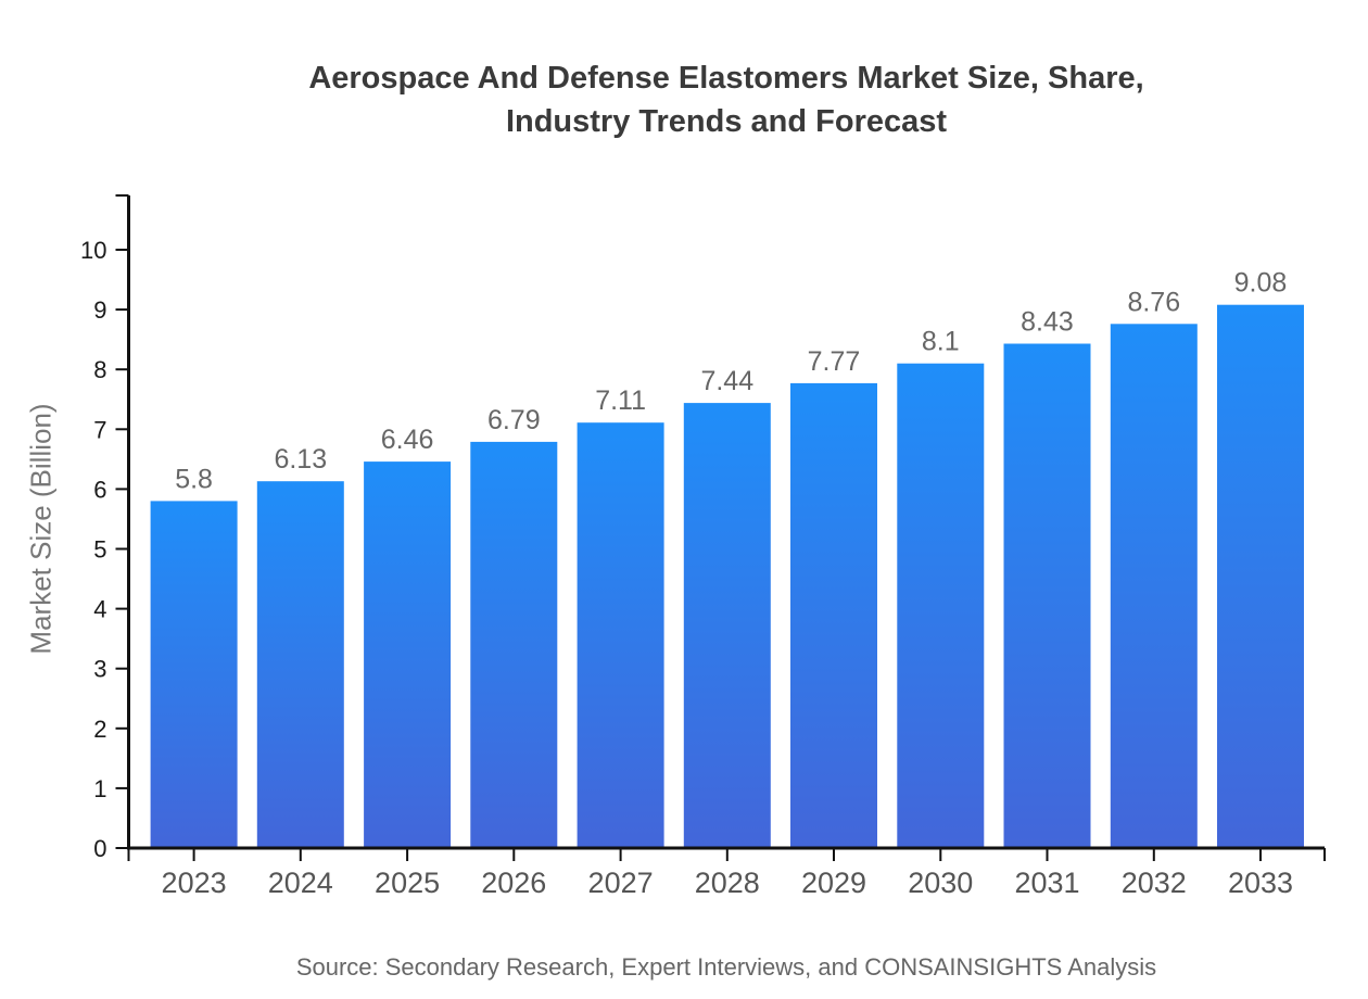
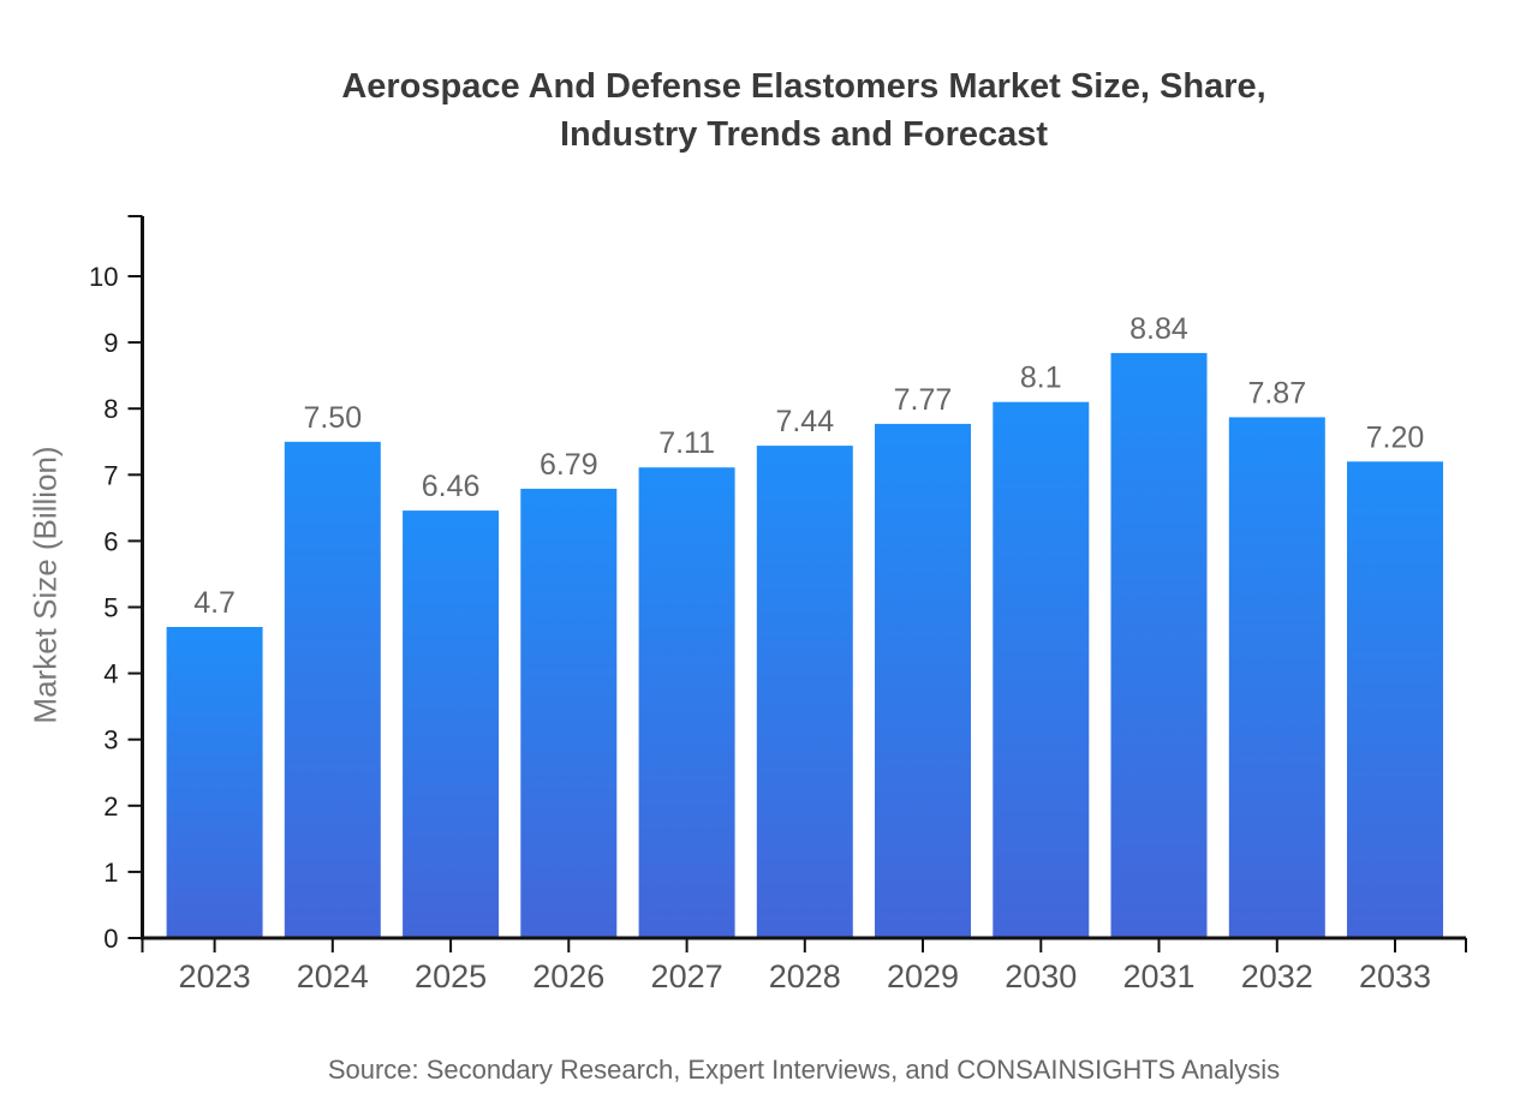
2023: 5.8 -> 4.7
2024: 6.13 -> 7.50
2031: 8.43 -> 8.84
2032: 8.76 -> 7.87
2033: 9.08 -> 7.20
